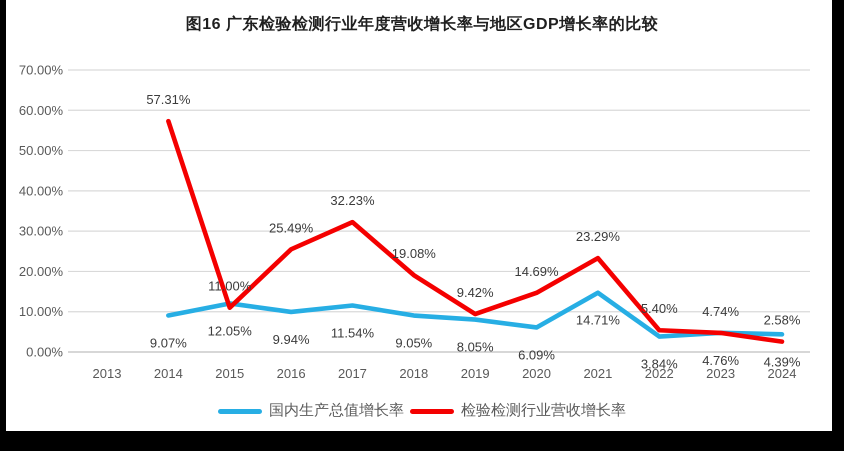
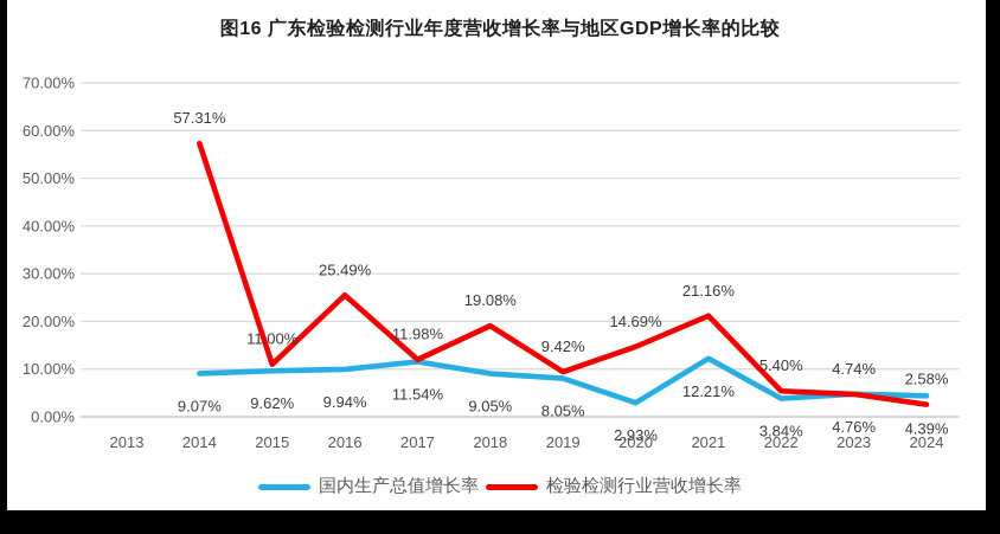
国内生产总值增长率/2015: 12.05% -> 9.62%
检验检测行业营收增长率/2017: 32.23% -> 11.98%
国内生产总值增长率/2020: 6.09% -> 2.93%
国内生产总值增长率/2021: 14.71% -> 12.21%
检验检测行业营收增长率/2021: 23.29% -> 21.16%
